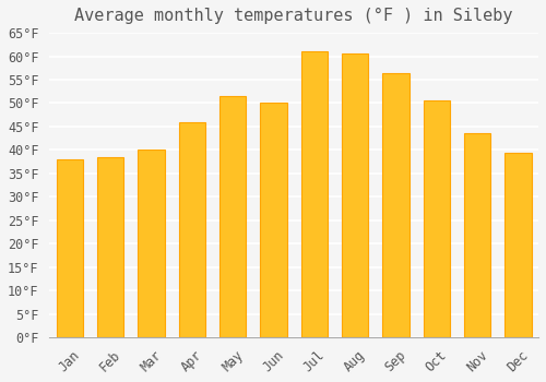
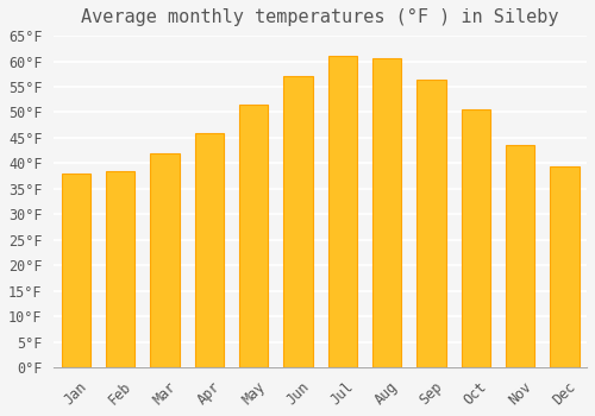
Mar: 40.0°F -> 42.0°F
Jun: 50.0°F -> 57.0°F
